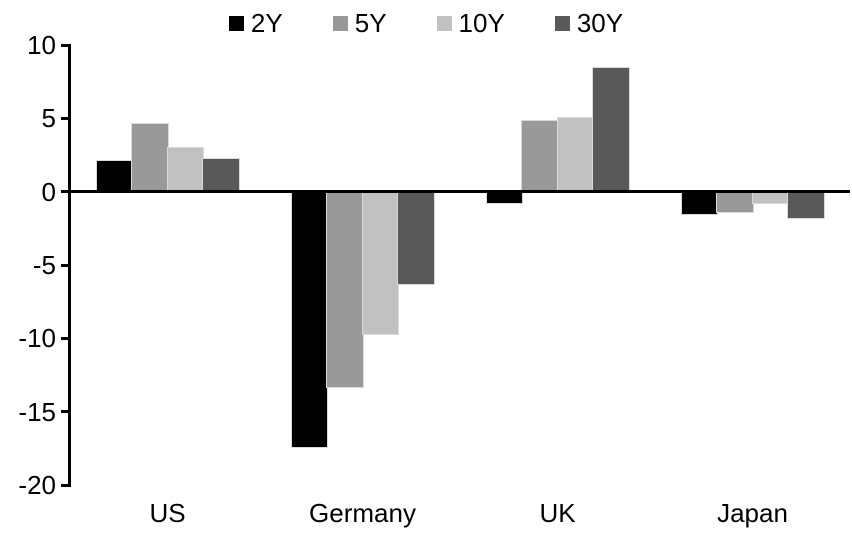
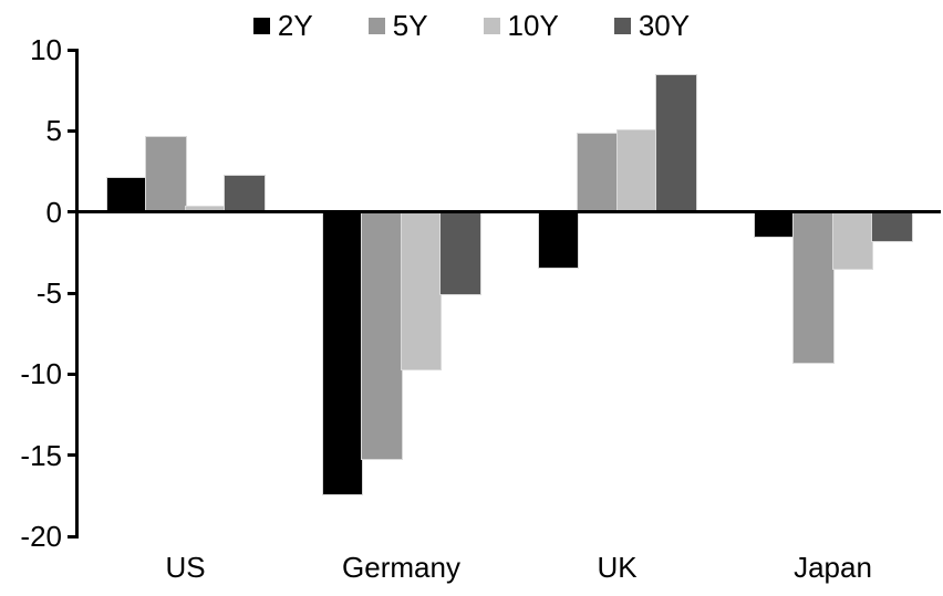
10Y/US: 3.0 -> 0.3
5Y/Germany: -13.3 -> -15.2
30Y/Germany: -6.3 -> -5.1
2Y/UK: -0.8 -> -3.4
5Y/Japan: -1.4 -> -9.3
10Y/Japan: -0.8 -> -3.5
